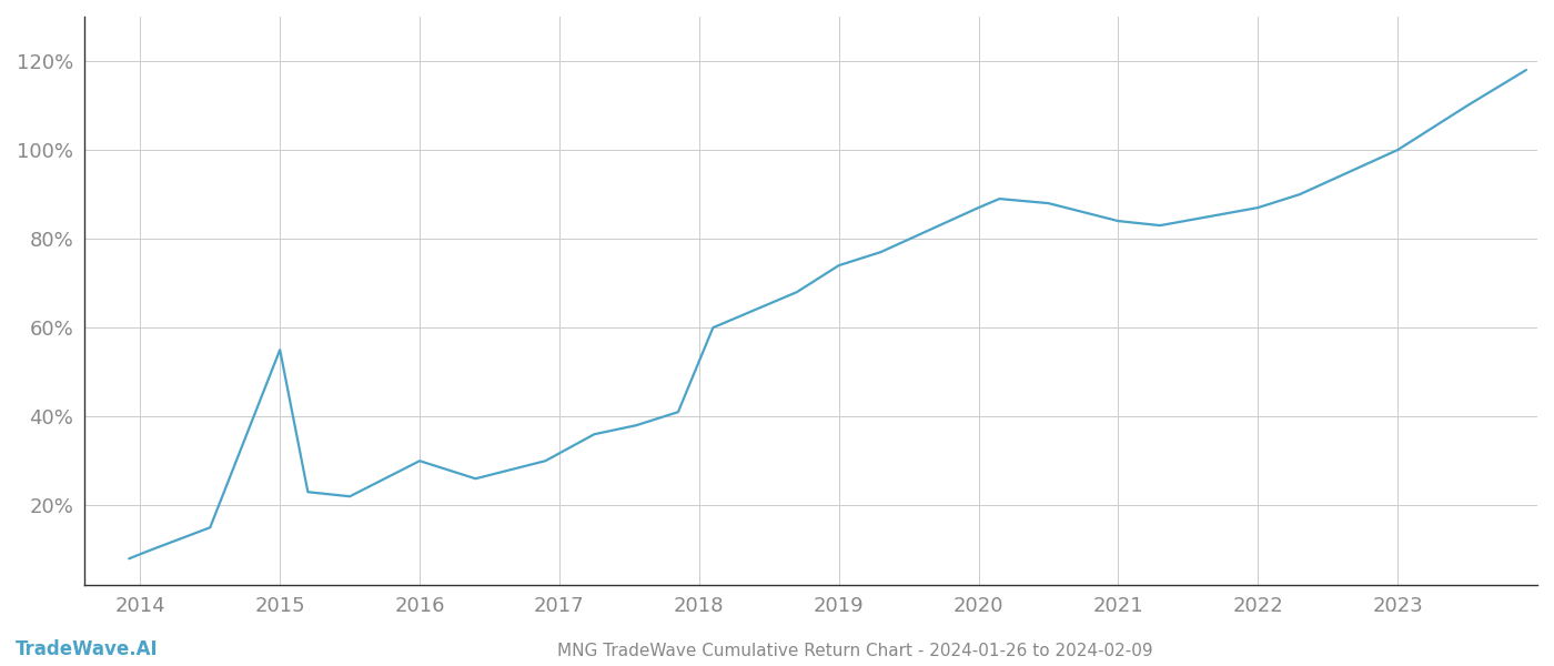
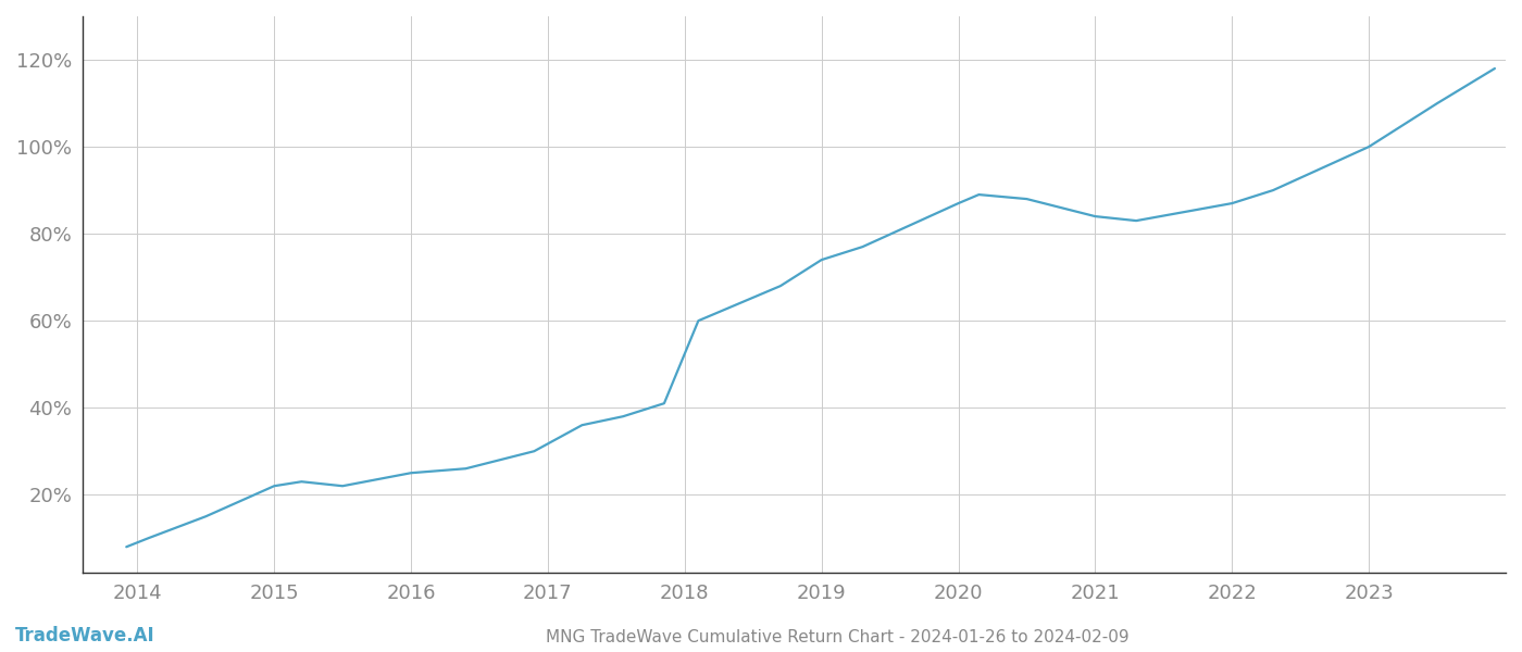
2015: 55% -> 22%
2016: 30% -> 25%
